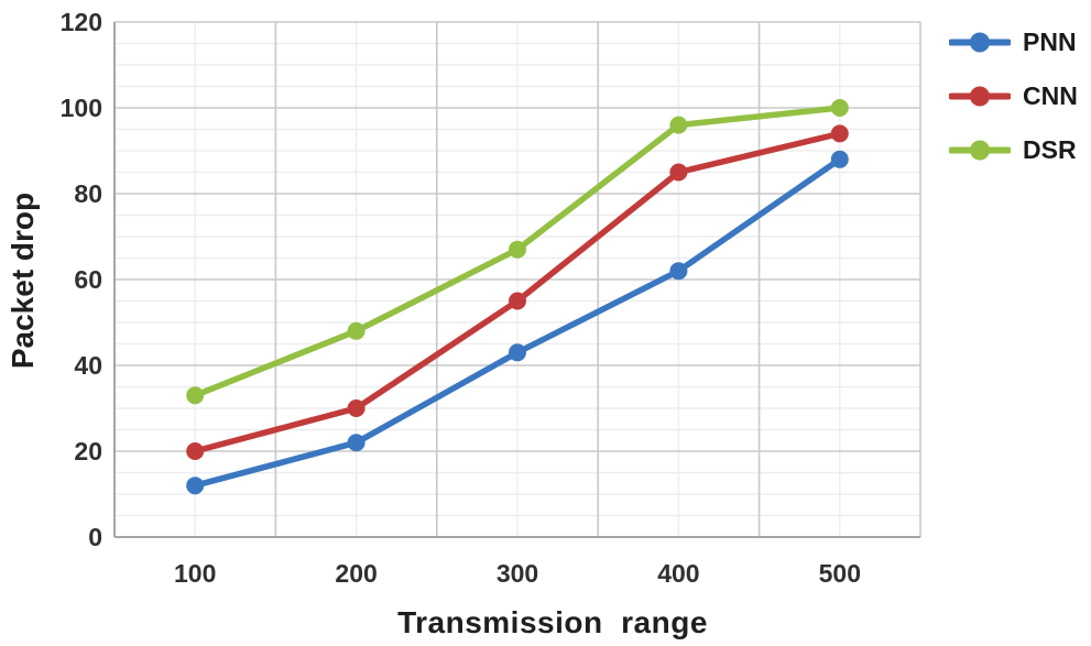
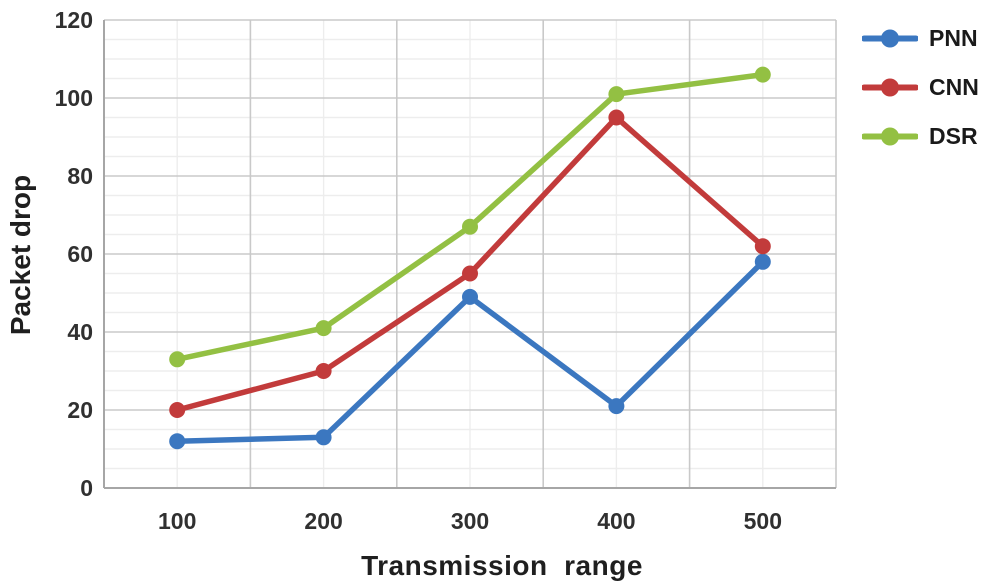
PNN/200: 22 -> 13
DSR/200: 48 -> 41
PNN/300: 43 -> 49
PNN/400: 62 -> 21
CNN/400: 85 -> 95
DSR/400: 96 -> 101
PNN/500: 88 -> 58
CNN/500: 94 -> 62
DSR/500: 100 -> 106
